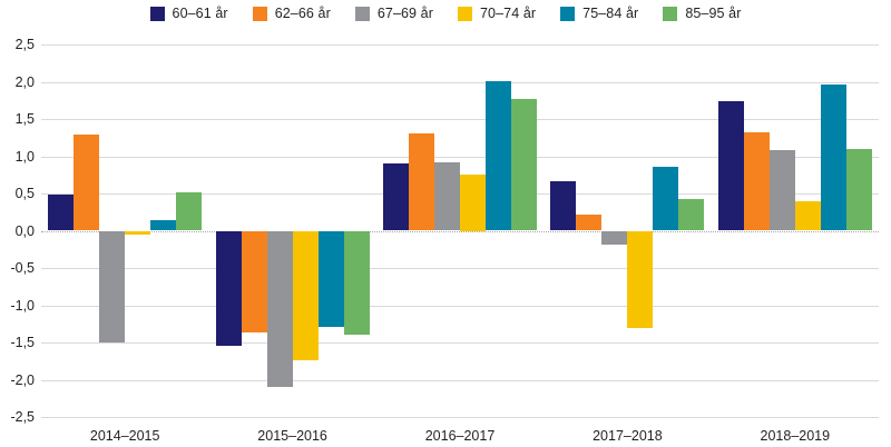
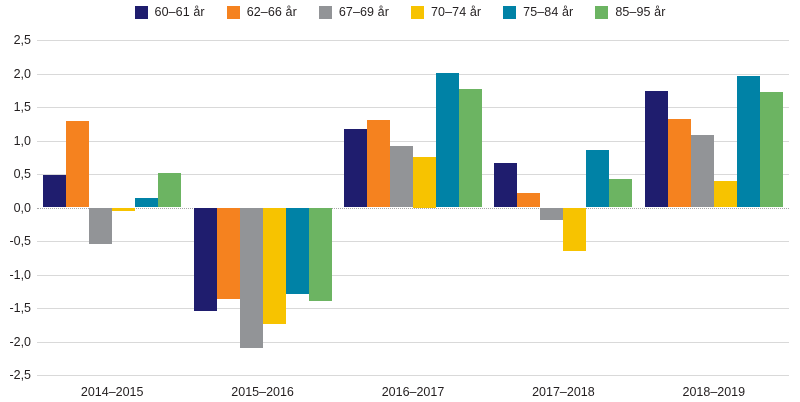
67–69 år/2014–2015: -1,5 -> -0,5
60–61 år/2016–2017: 0,9 -> 1,2
70–74 år/2017–2018: -1,3 -> -0,7
85–95 år/2018–2019: 1,1 -> 1,7
